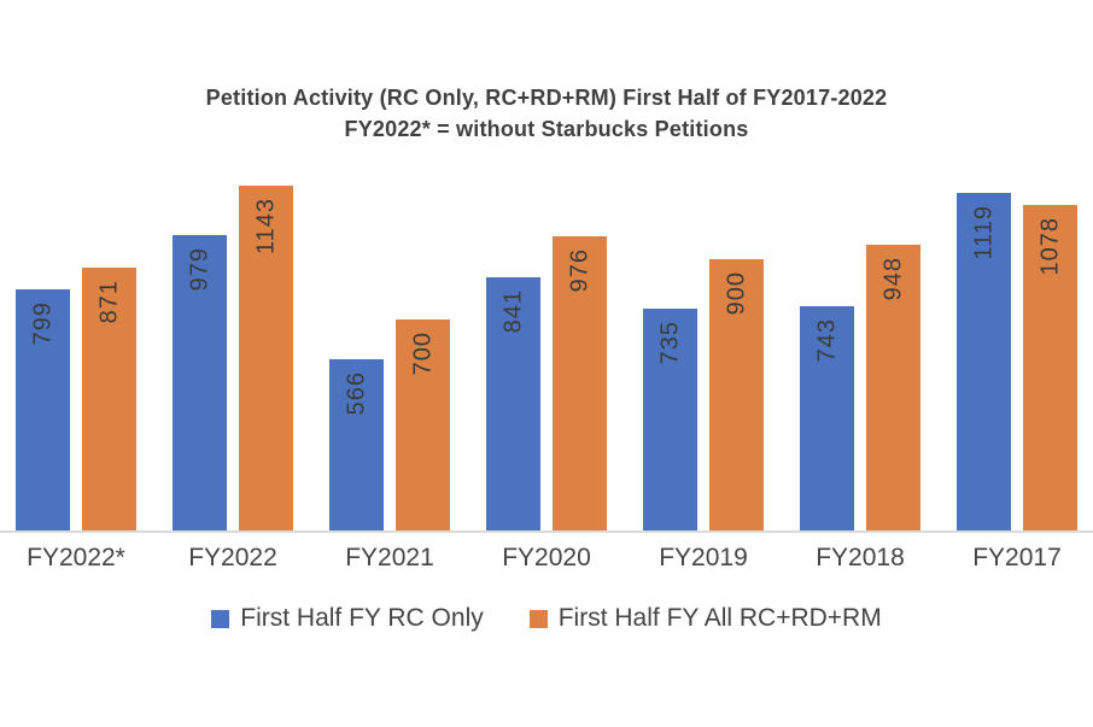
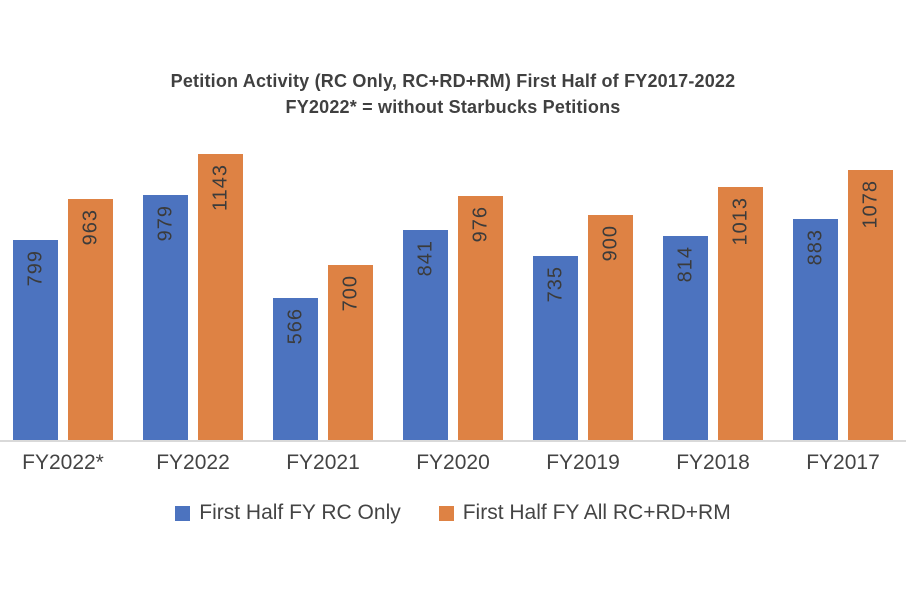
First Half FY All RC+RD+RM/FY2022*: 871 -> 963
First Half FY RC Only/FY2018: 743 -> 814
First Half FY All RC+RD+RM/FY2018: 948 -> 1013
First Half FY RC Only/FY2017: 1119 -> 883
